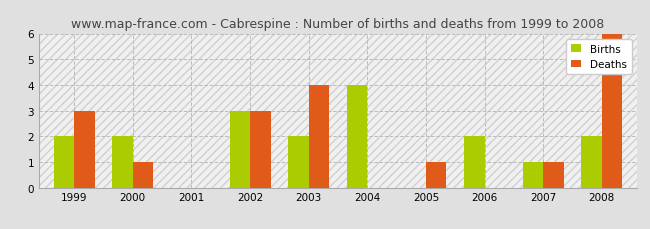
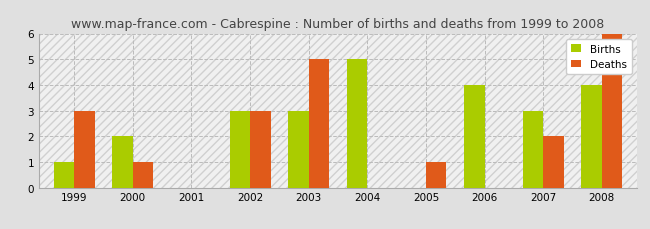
Births/1999: 2 -> 1
Births/2003: 2 -> 3
Deaths/2003: 4 -> 5
Births/2004: 4 -> 5
Births/2006: 2 -> 4
Births/2007: 1 -> 3
Deaths/2007: 1 -> 2
Births/2008: 2 -> 4
